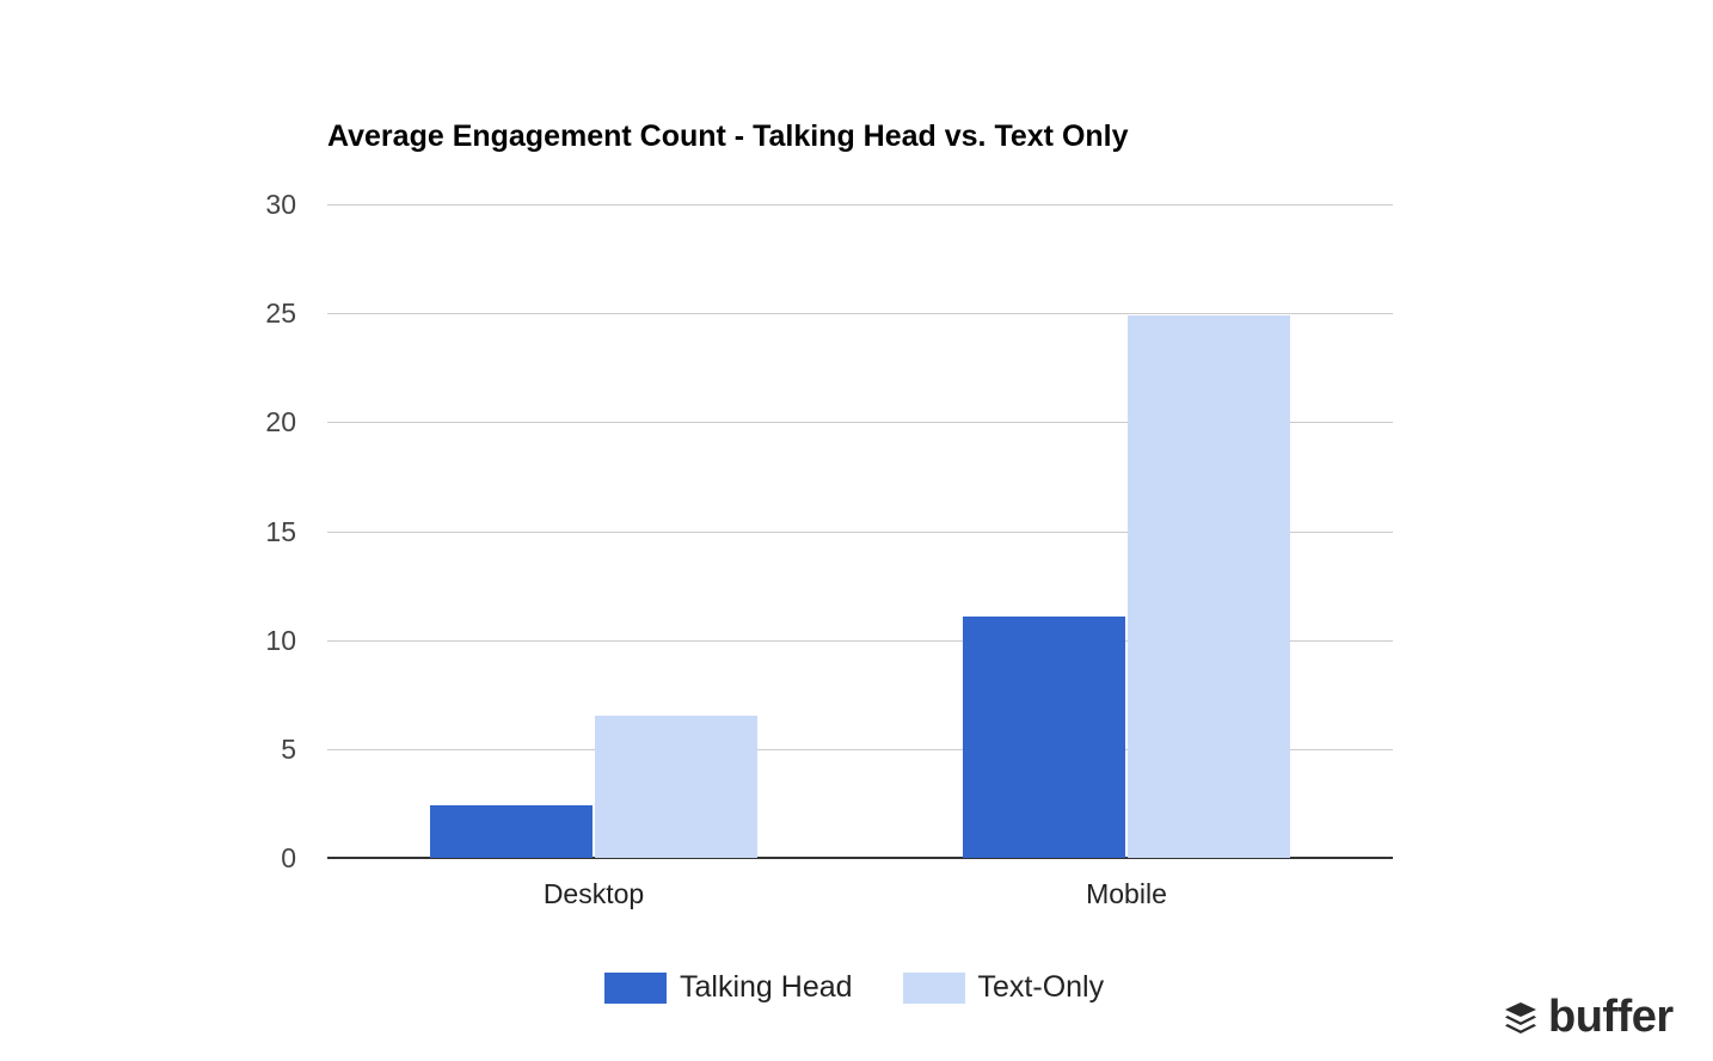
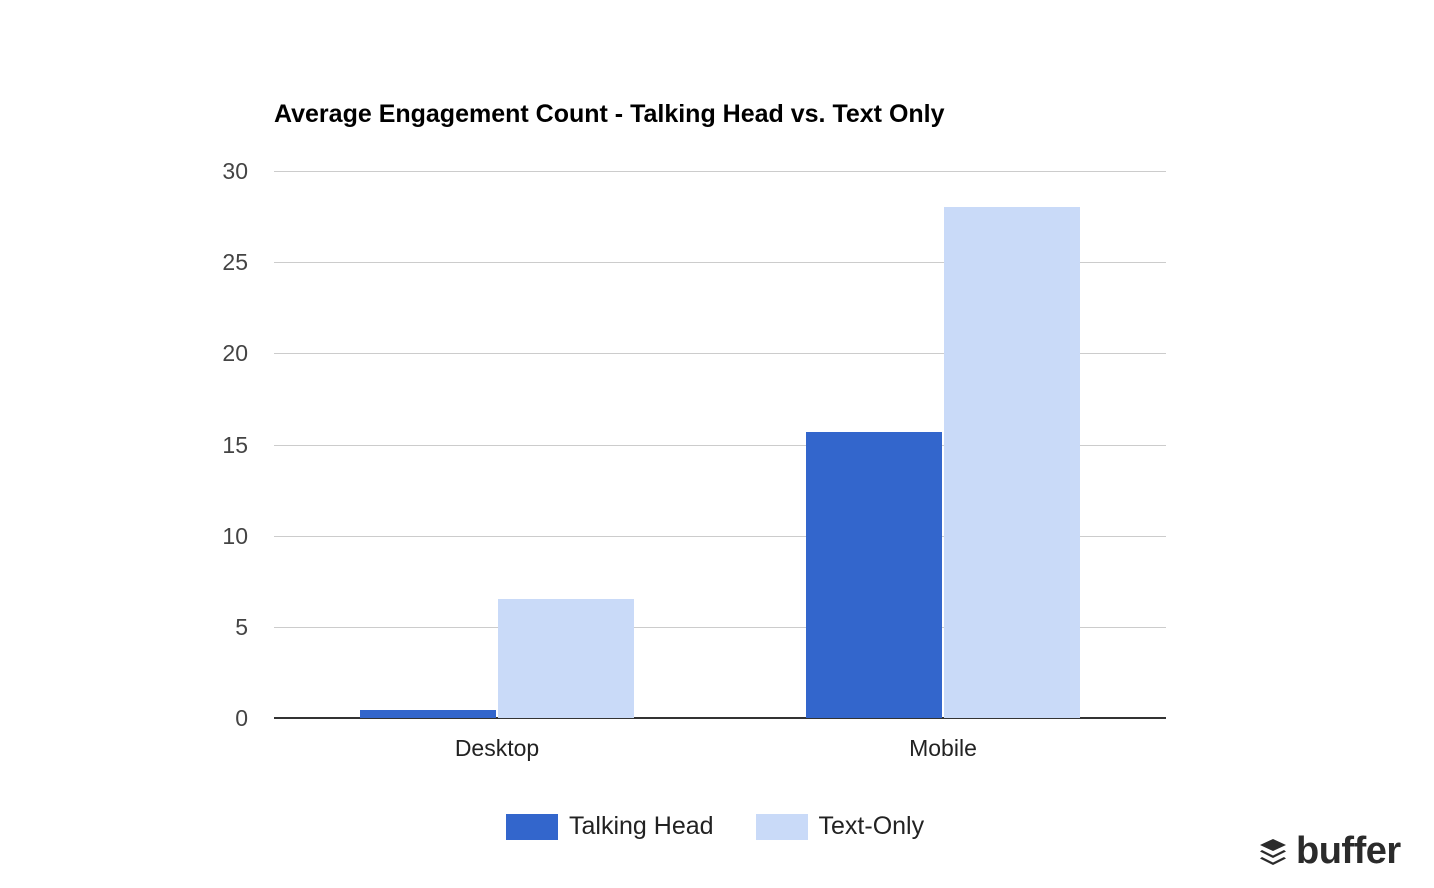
Talking Head/Desktop: 2.4 -> 0.5
Talking Head/Mobile: 11.1 -> 15.7
Text-Only/Mobile: 24.9 -> 28.0
